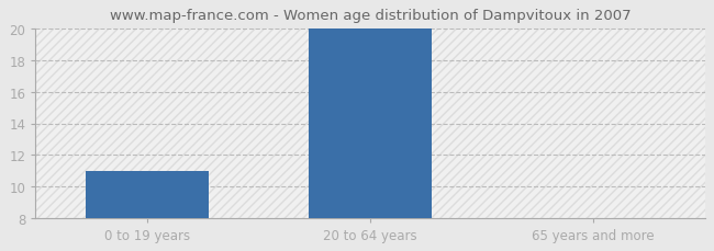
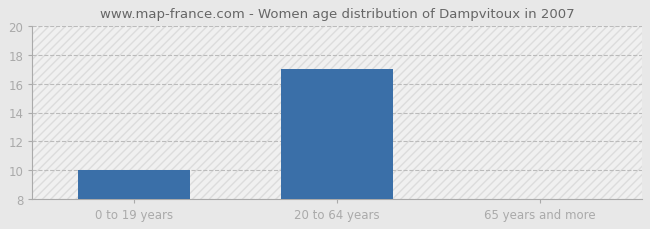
0 to 19 years: 11.0 -> 10.0
20 to 64 years: 20.0 -> 17.0
